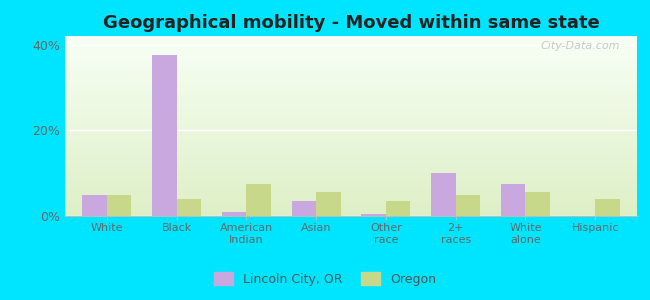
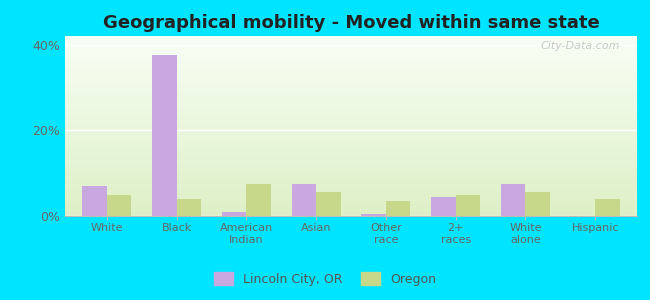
Lincoln City, OR/White: 5.0% -> 7.0%
Lincoln City, OR/Asian: 3.5% -> 7.5%
Lincoln City, OR/2+ races: 10.0% -> 4.5%
